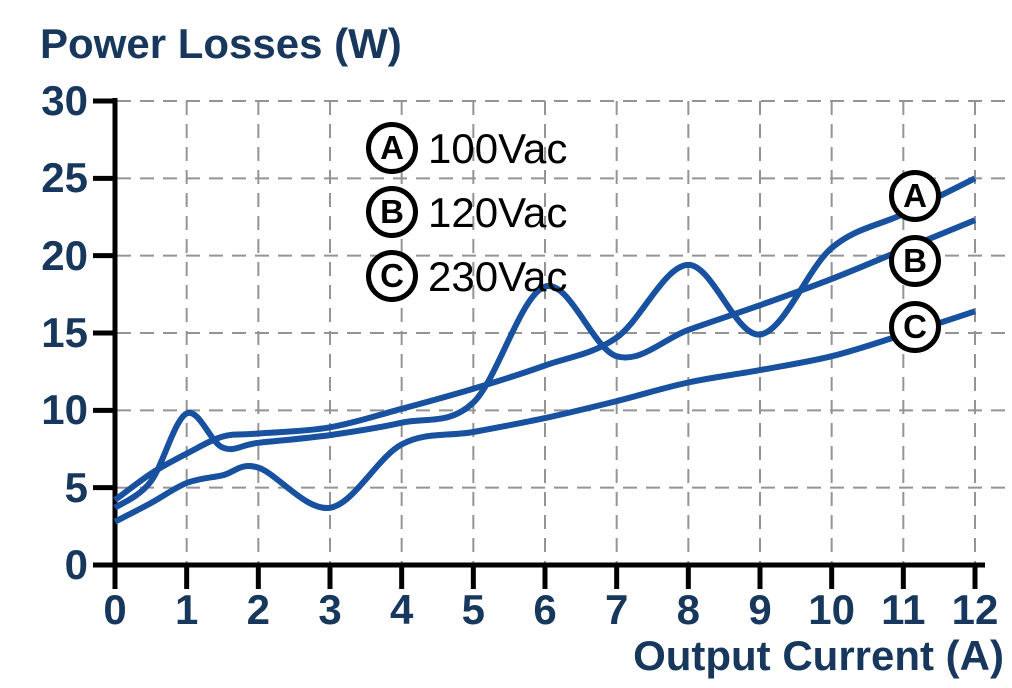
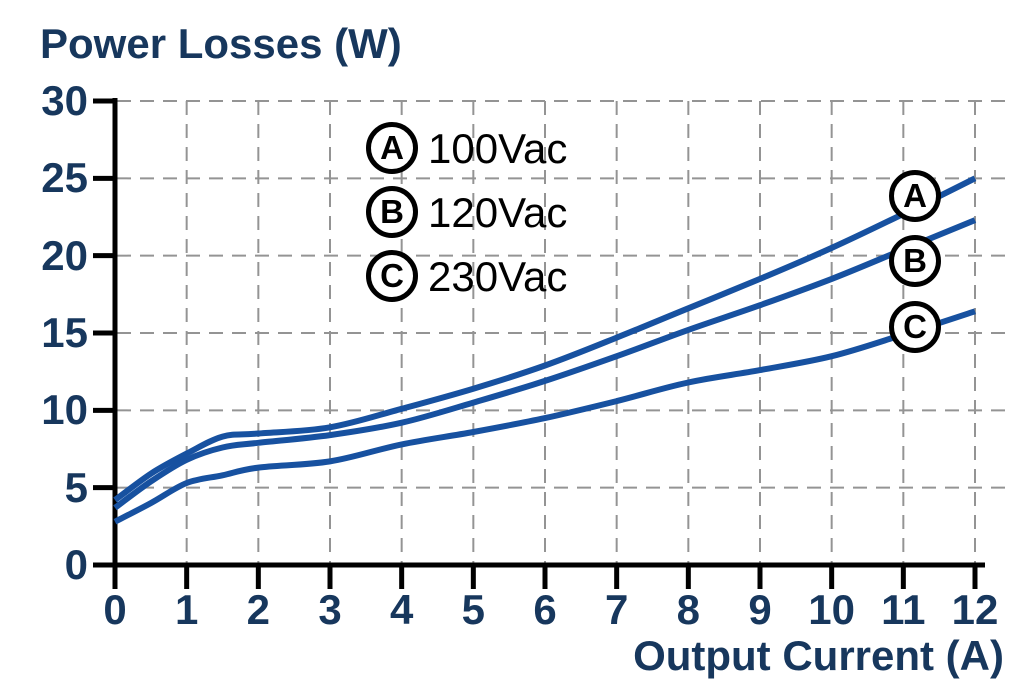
120Vac/1: 9.8 -> 6.8
230Vac/3: 3.7 -> 6.7
120Vac/6: 18.0 -> 11.9
100Vac/8: 19.4 -> 16.6
100Vac/9: 14.9 -> 18.5
